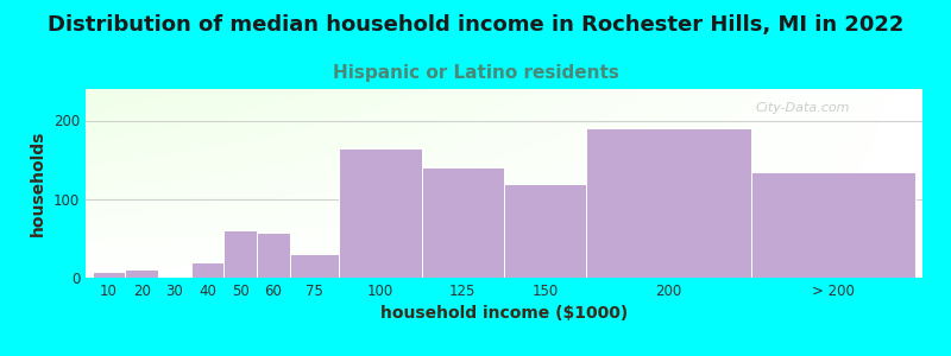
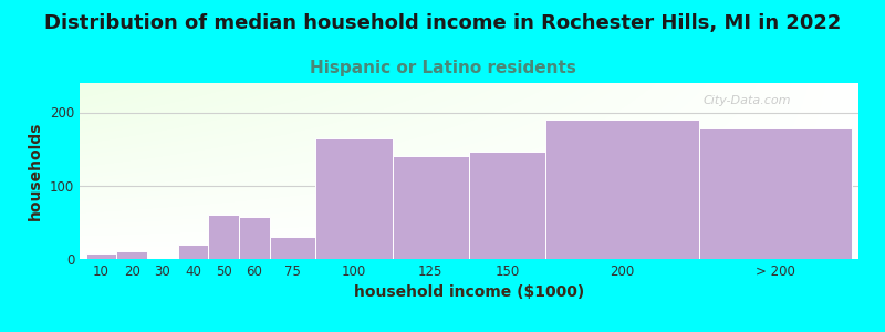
150: 120 -> 146
> 200: 135 -> 178
